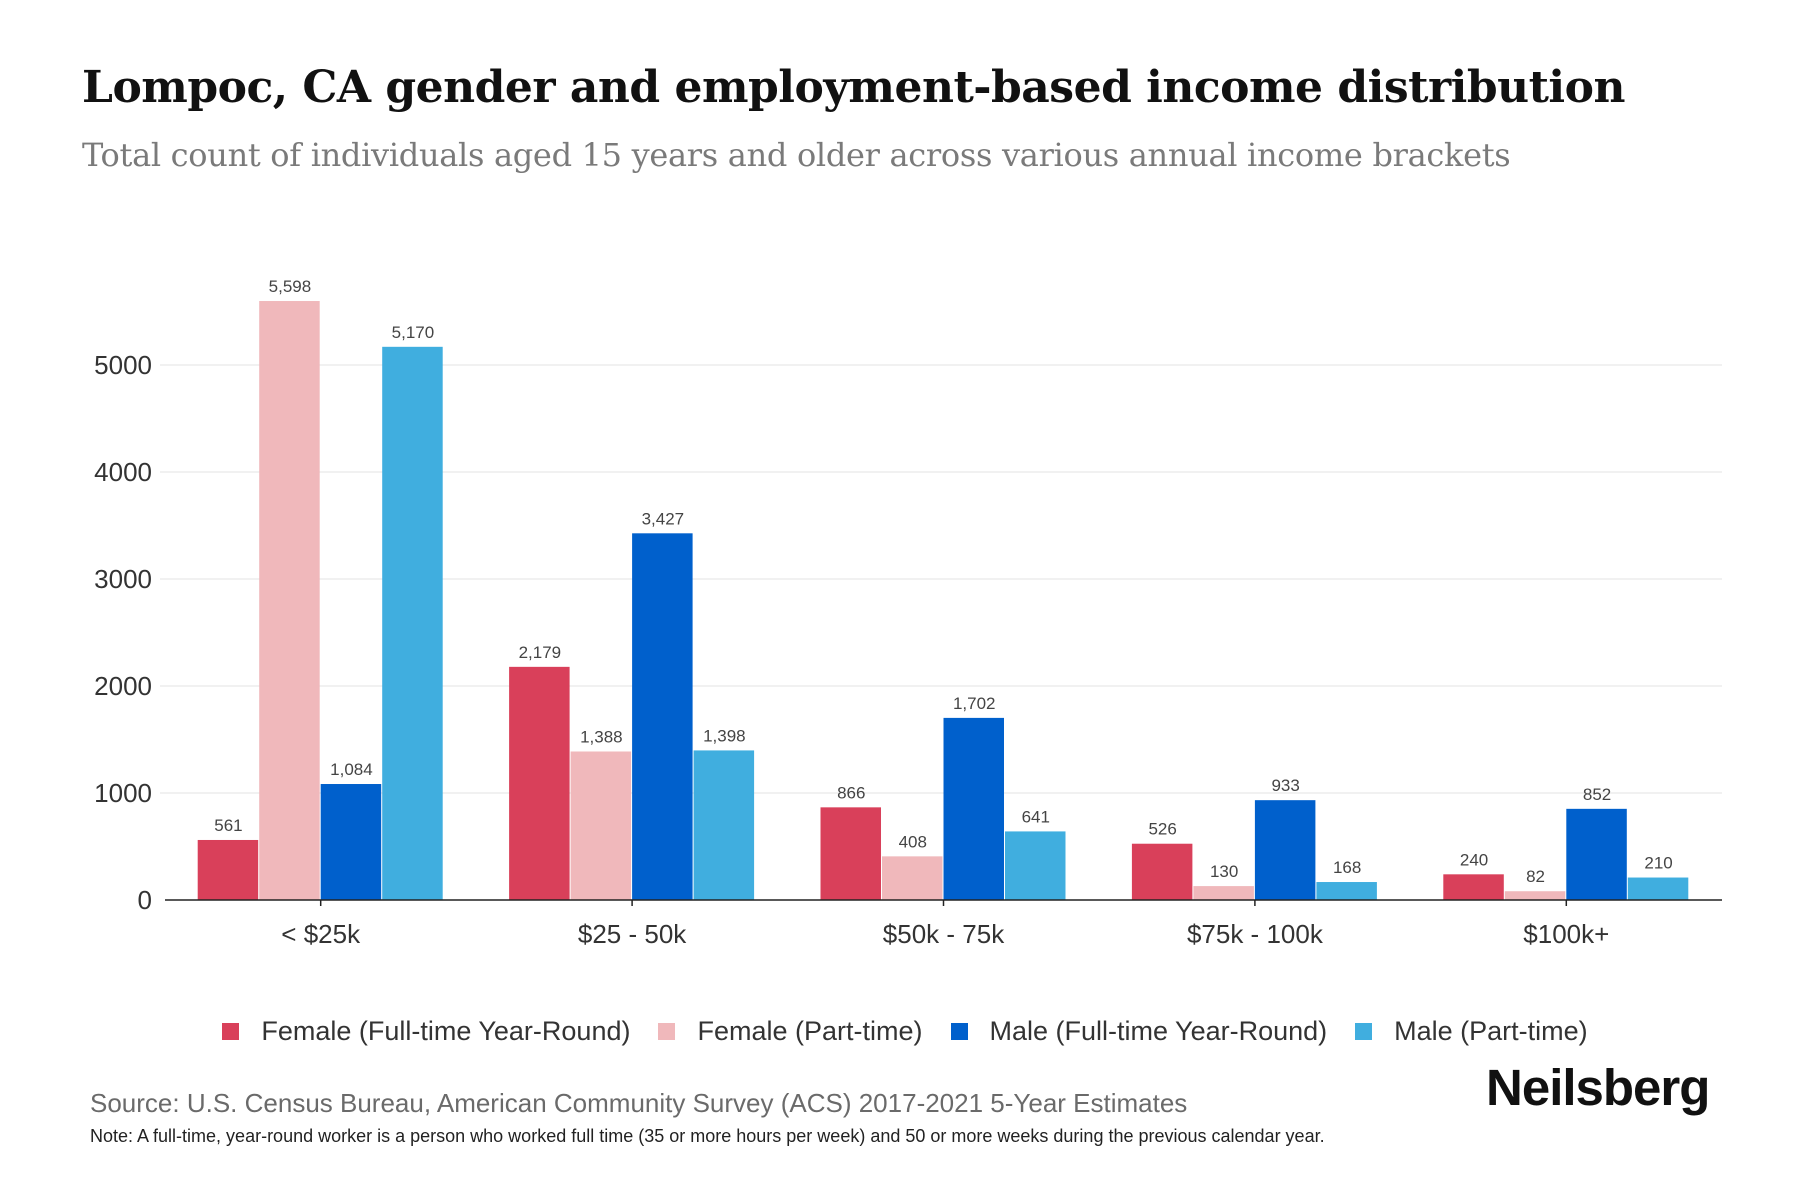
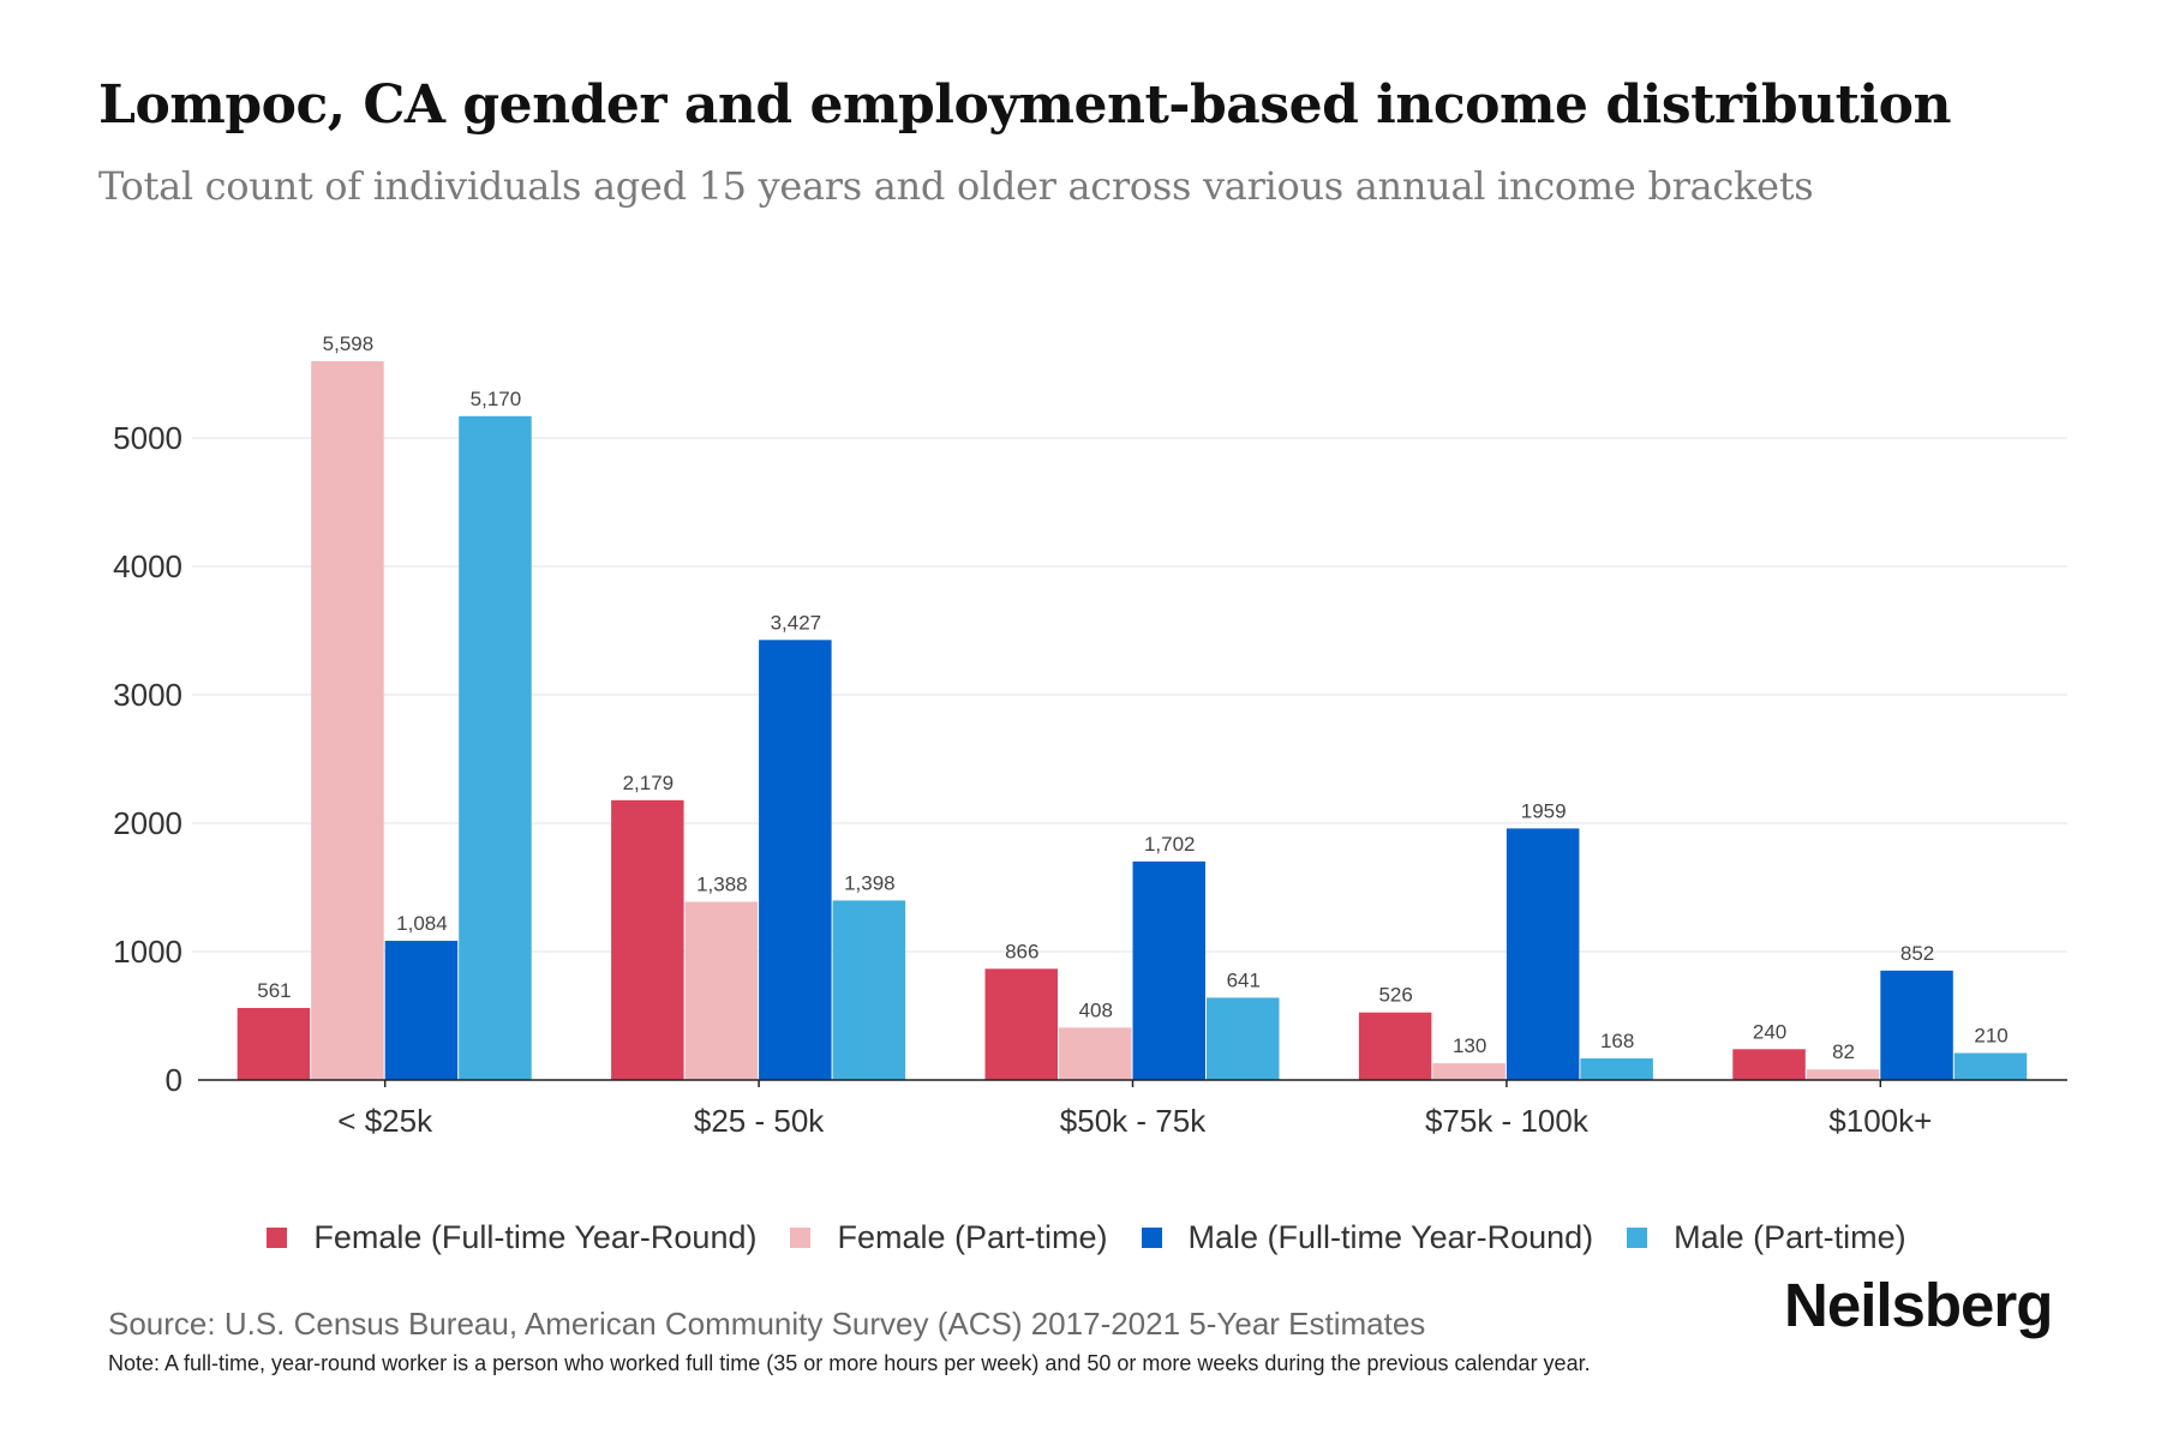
Male (Full-time Year-Round)/$75k - 100k: 933 -> 1959
